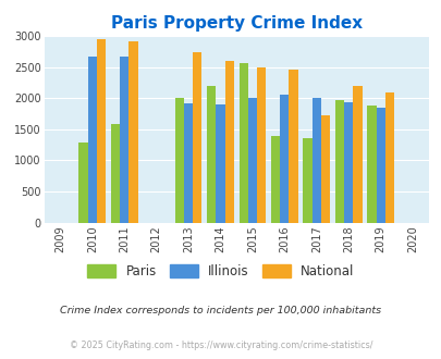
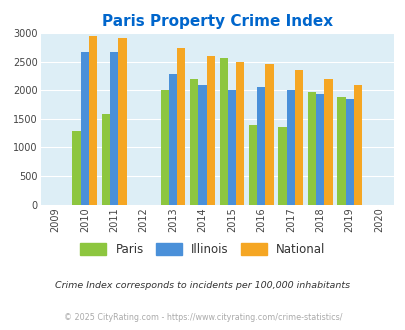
Illinois/2013: 1920 -> 2280
Illinois/2014: 1900 -> 2090
National/2017: 1720 -> 2360
